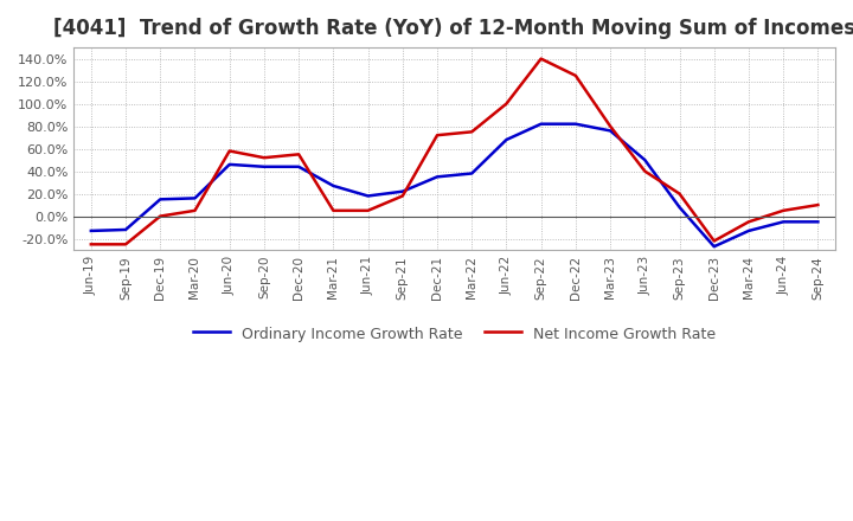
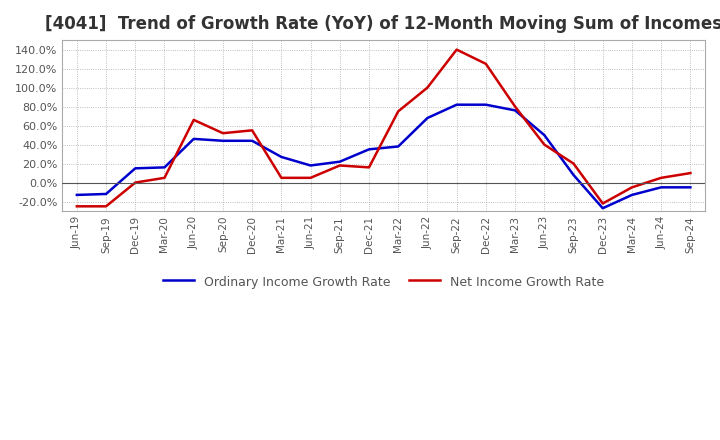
Net Income Growth Rate/Jun-20: 58% -> 66%
Net Income Growth Rate/Dec-21: 72% -> 16%
